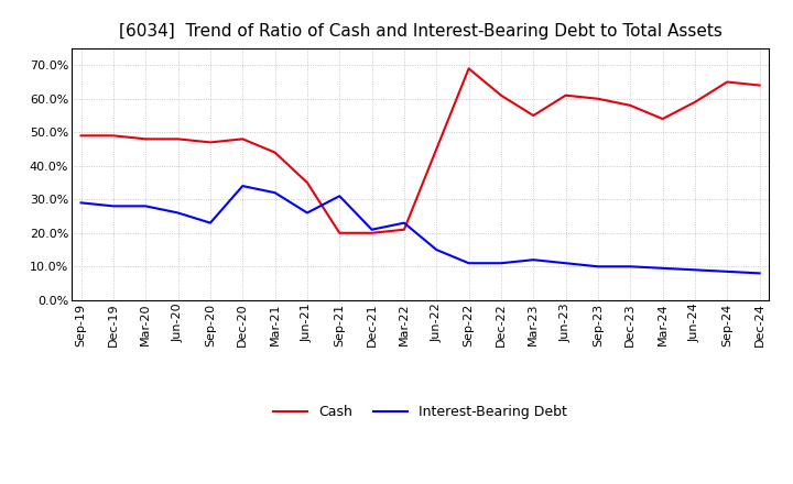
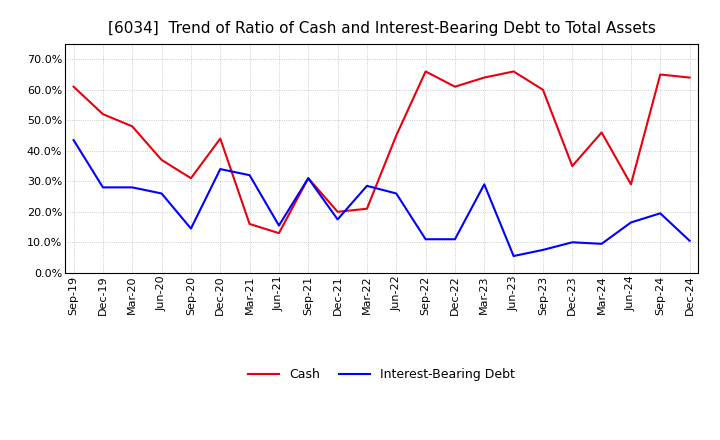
Cash/Sep-19: 49% -> 61%
Interest-Bearing Debt/Sep-19: 29.0% -> 43.5%
Cash/Dec-19: 49% -> 52%
Cash/Jun-20: 48% -> 37%
Cash/Sep-20: 47% -> 31%
Interest-Bearing Debt/Sep-20: 23.0% -> 14.5%
Cash/Dec-20: 48% -> 44%
Cash/Mar-21: 44% -> 16%
Cash/Jun-21: 35% -> 13%
Interest-Bearing Debt/Jun-21: 26.0% -> 15.5%
Cash/Sep-21: 20% -> 31%
Interest-Bearing Debt/Dec-21: 21.0% -> 17.5%
Interest-Bearing Debt/Mar-22: 23.0% -> 28.5%
Interest-Bearing Debt/Jun-22: 15.0% -> 26.0%
Cash/Sep-22: 69% -> 66%
Cash/Mar-23: 55% -> 64%
Interest-Bearing Debt/Mar-23: 12.0% -> 29.0%
Cash/Jun-23: 61% -> 66%
Interest-Bearing Debt/Jun-23: 11.0% -> 5.5%
Interest-Bearing Debt/Sep-23: 10.0% -> 7.5%
Cash/Dec-23: 58% -> 35%
Cash/Mar-24: 54% -> 46%
Cash/Jun-24: 59% -> 29%
Interest-Bearing Debt/Jun-24: 9.0% -> 16.5%
Interest-Bearing Debt/Sep-24: 8.5% -> 19.5%
Interest-Bearing Debt/Dec-24: 8.0% -> 10.5%
